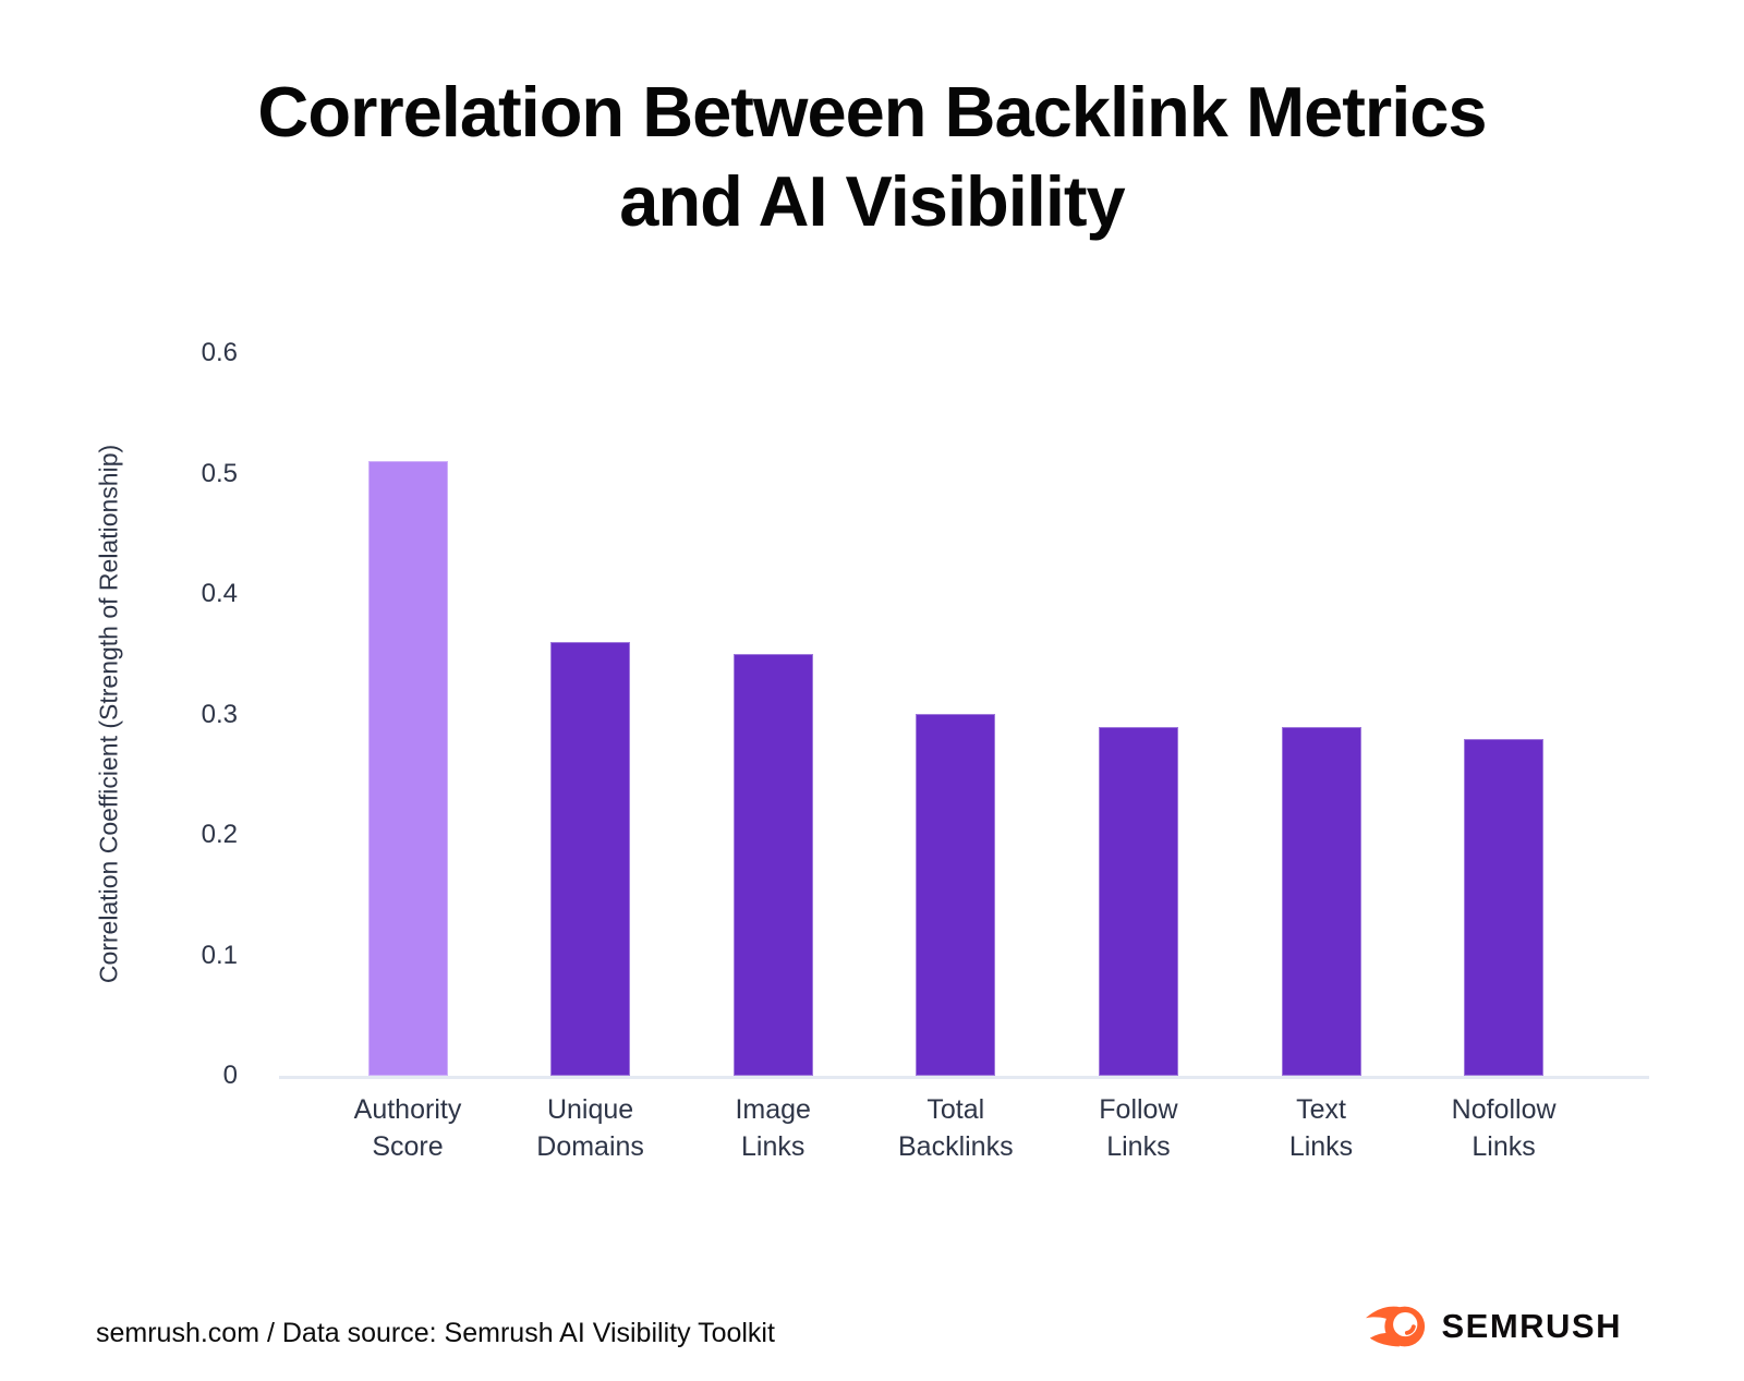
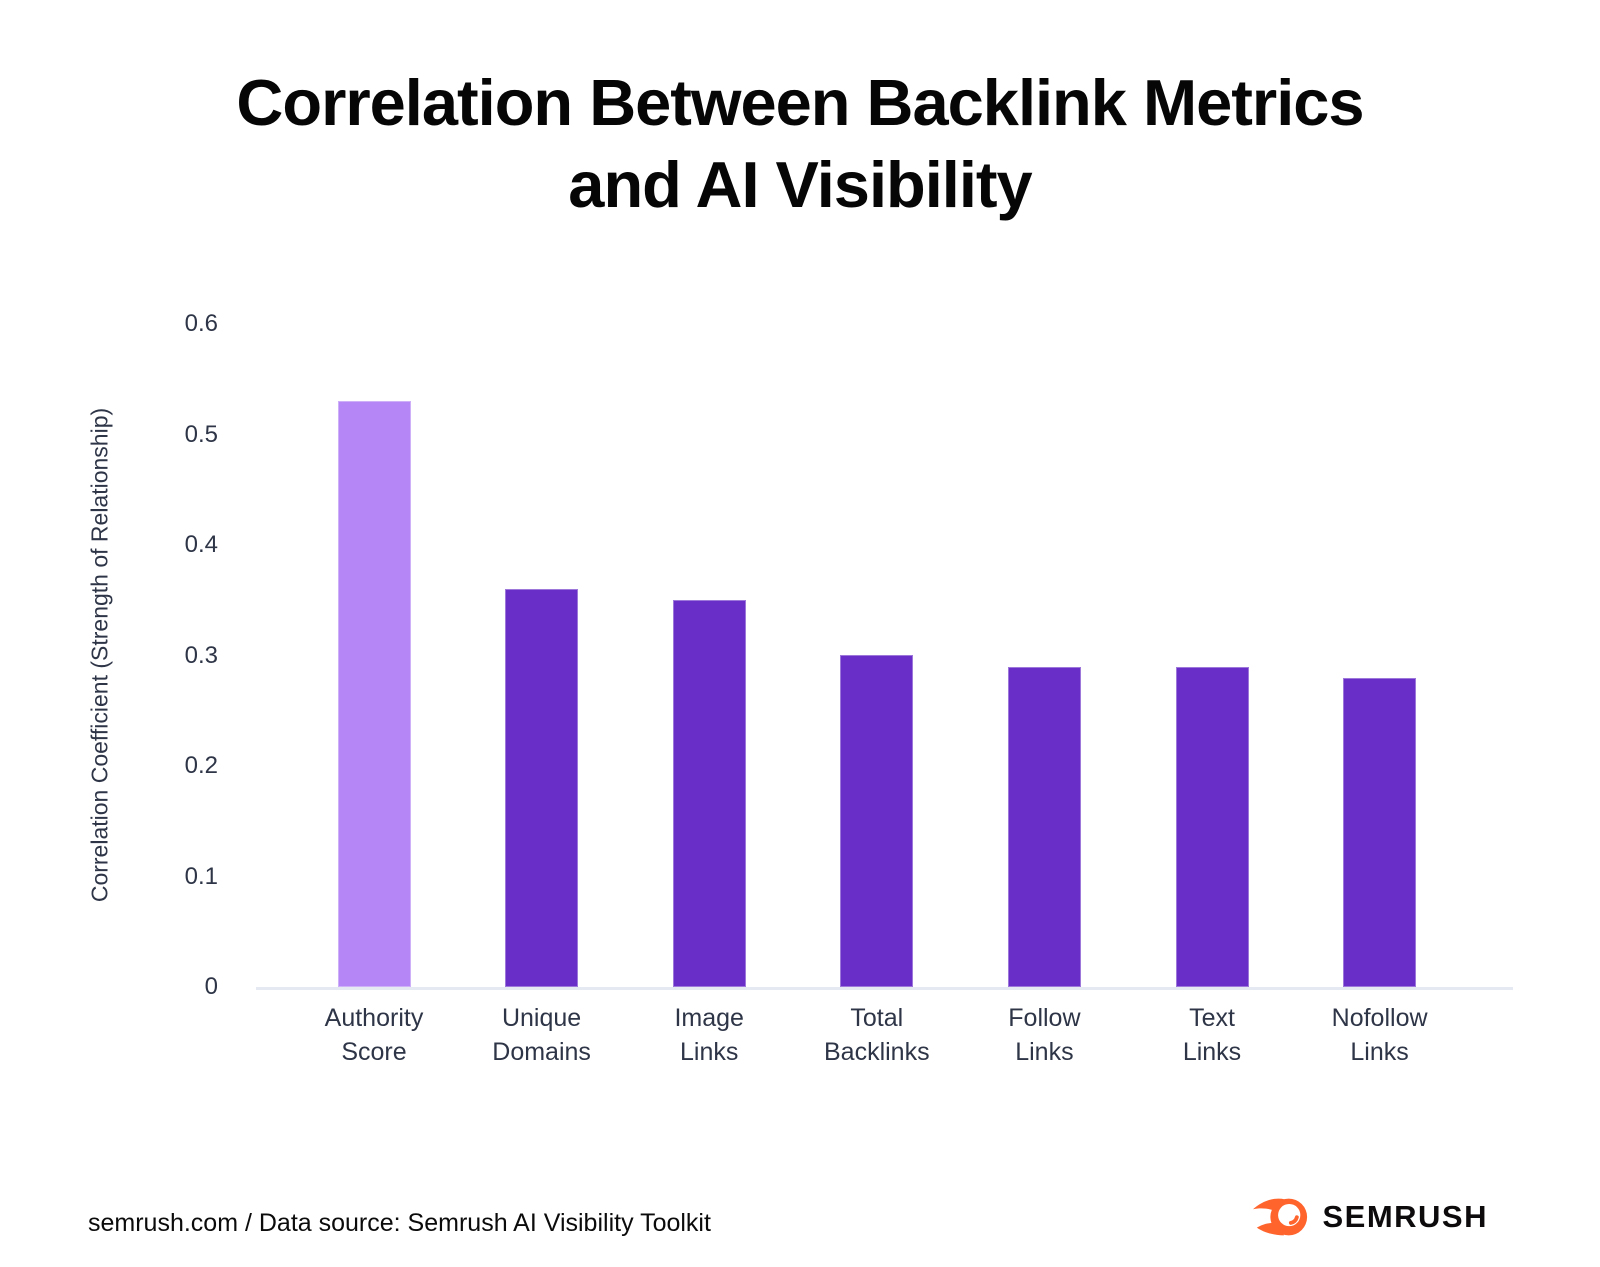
Authority Score: 0.51 -> 0.53
